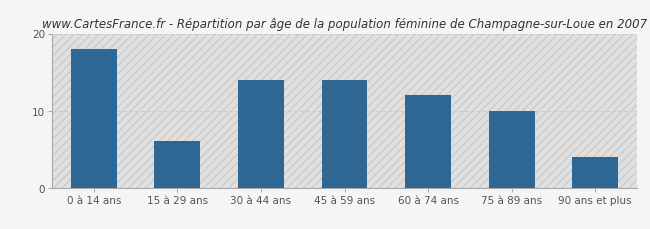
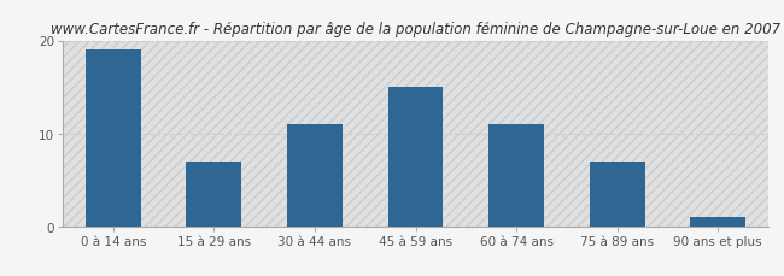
0 à 14 ans: 18 -> 19
15 à 29 ans: 6 -> 7
30 à 44 ans: 14 -> 11
45 à 59 ans: 14 -> 15
60 à 74 ans: 12 -> 11
75 à 89 ans: 10 -> 7
90 ans et plus: 4 -> 1
